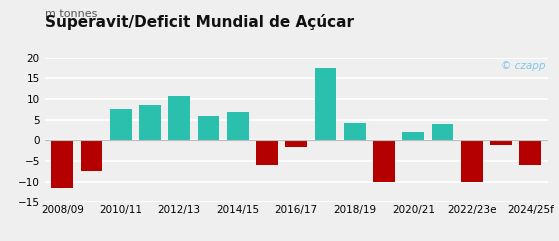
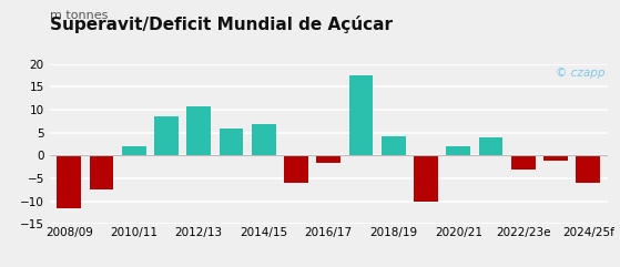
2010/11: 7.5 -> 2.0
2022/23e: -10.0 -> -3.0
